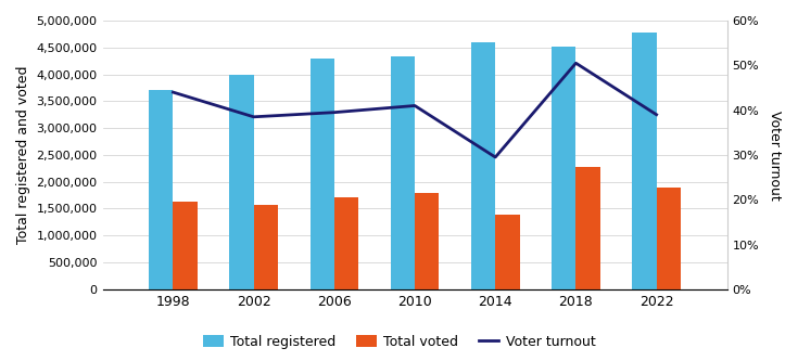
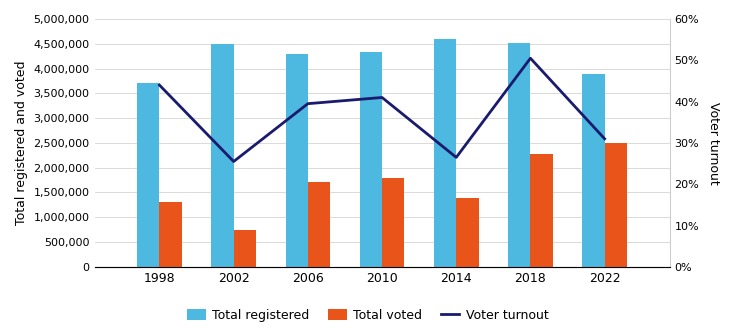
Total voted/1998: 1,630,000 -> 1,300,000
Total registered/2002: 4,000,000 -> 4,500,000
Voter turnout/2002: 38.5% -> 25.5%
Total voted/2002: 1,570,000 -> 750,000
Voter turnout/2014: 29.5% -> 26.5%
Total registered/2022: 4,780,000 -> 3,900,000
Voter turnout/2022: 39.0% -> 31.0%
Total voted/2022: 1,890,000 -> 2,500,000
